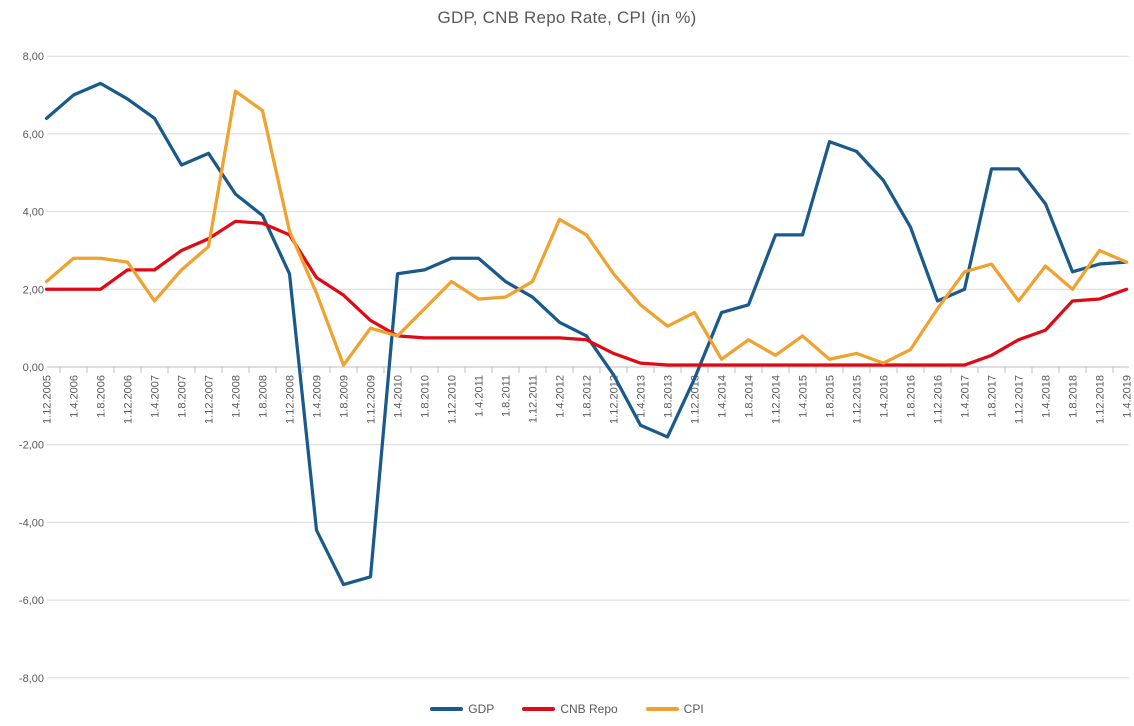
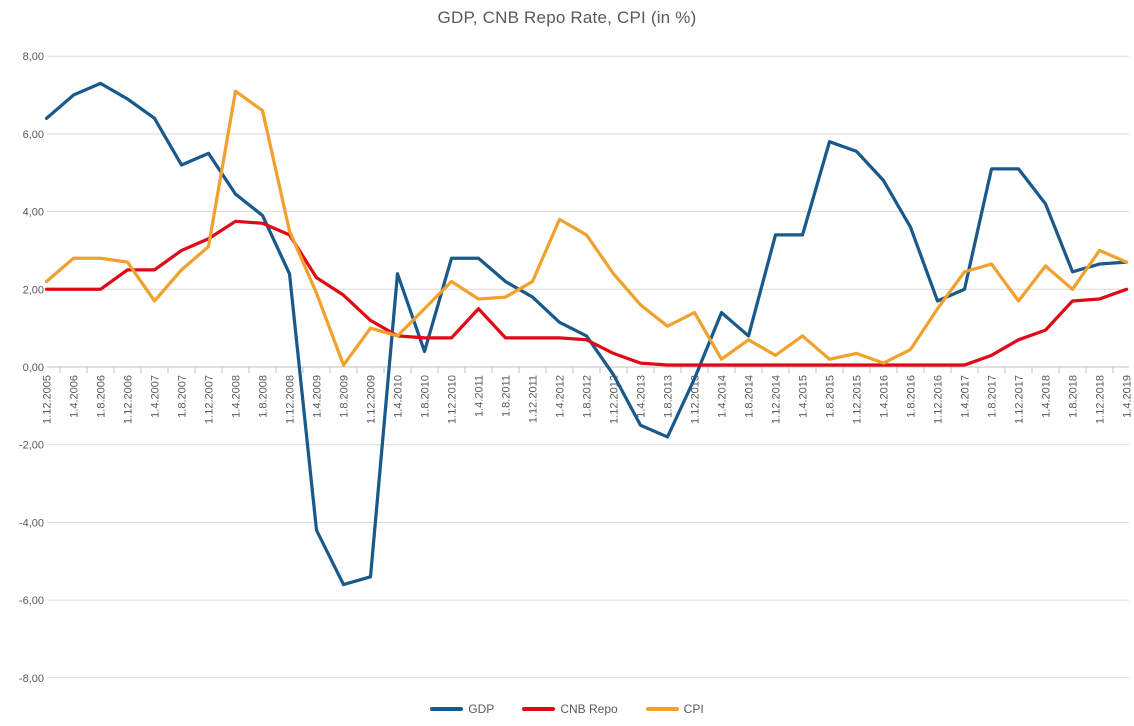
GDP/1.8.2010: 2,5 -> 0,4
CNB Repo/1.4.2011: 0,8 -> 1,5
GDP/1.8.2014: 1,6 -> 0,8
